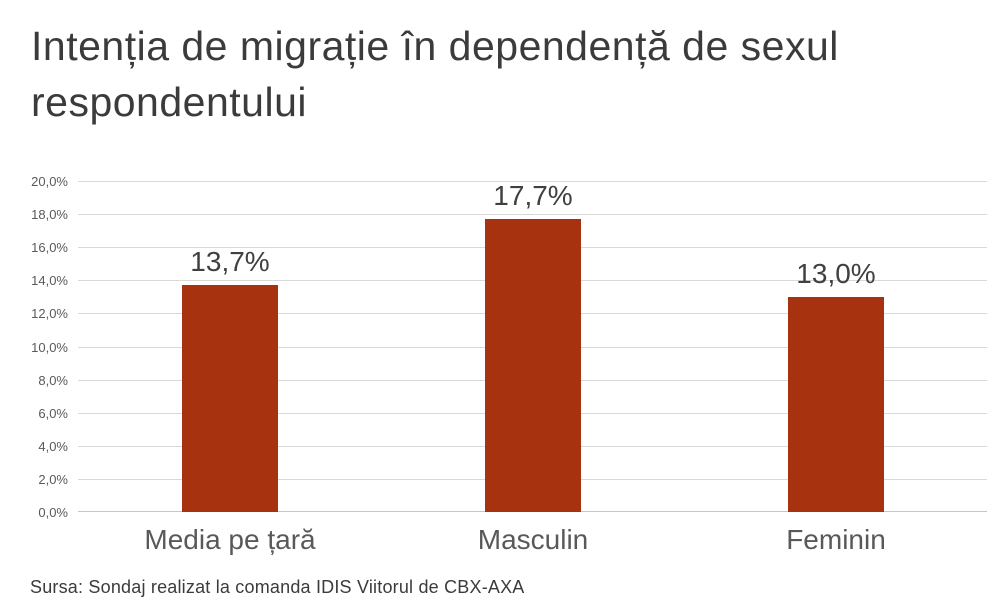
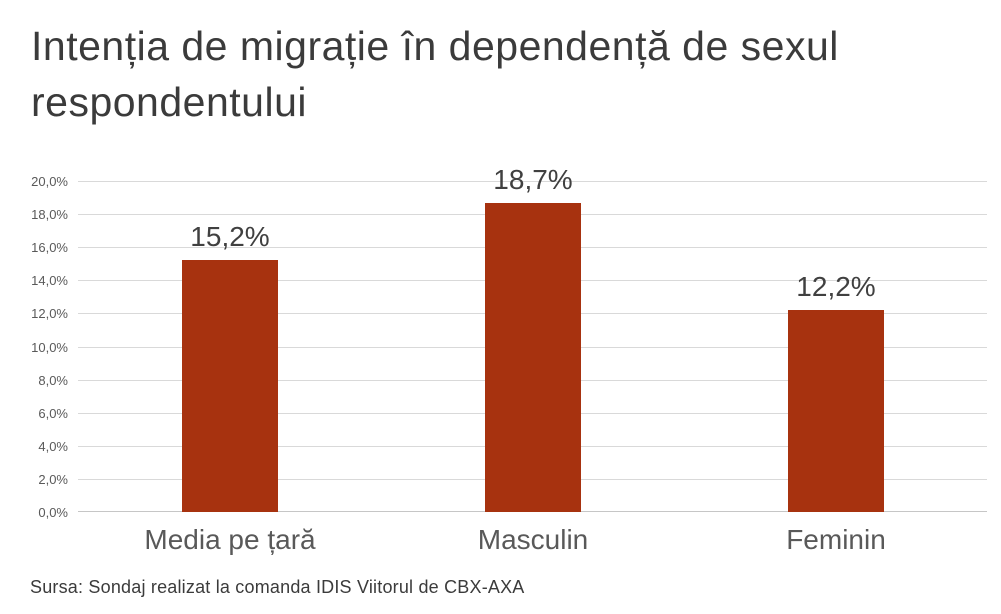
Media pe țară: 13,7% -> 15,2%
Masculin: 17,7% -> 18,7%
Feminin: 13,0% -> 12,2%
